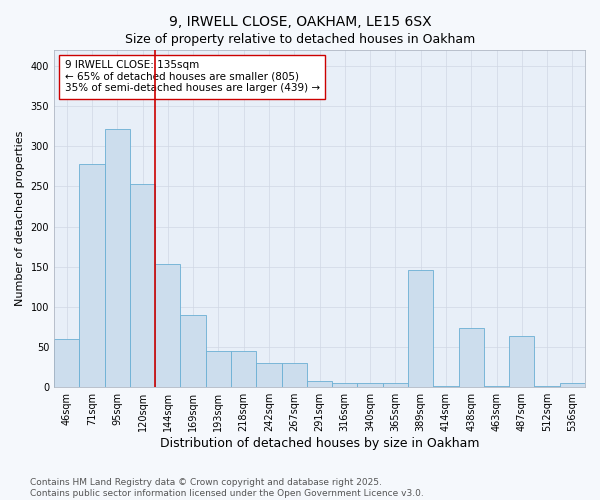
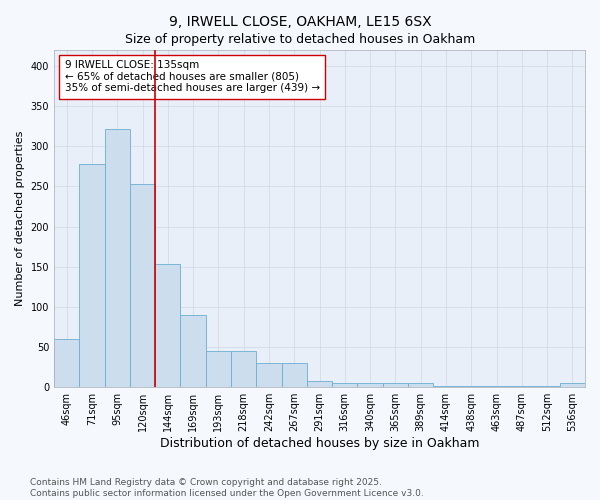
389sqm: 146 -> 5
438sqm: 74 -> 2
487sqm: 64 -> 2
